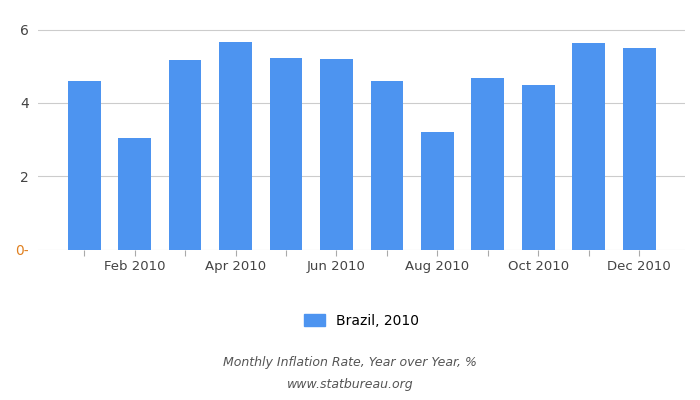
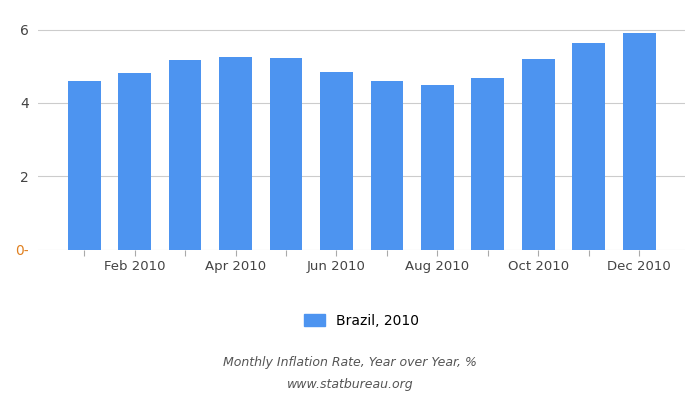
Feb 2010: 3.05 -> 4.83
Apr 2010: 5.65 -> 5.26
Jun 2010: 5.20 -> 4.84
Aug 2010: 3.20 -> 4.49
Oct 2010: 4.50 -> 5.20
Dec 2010: 5.50 -> 5.91
